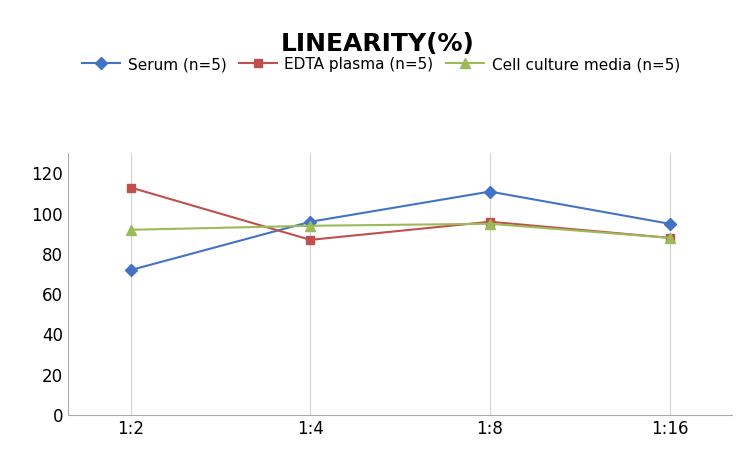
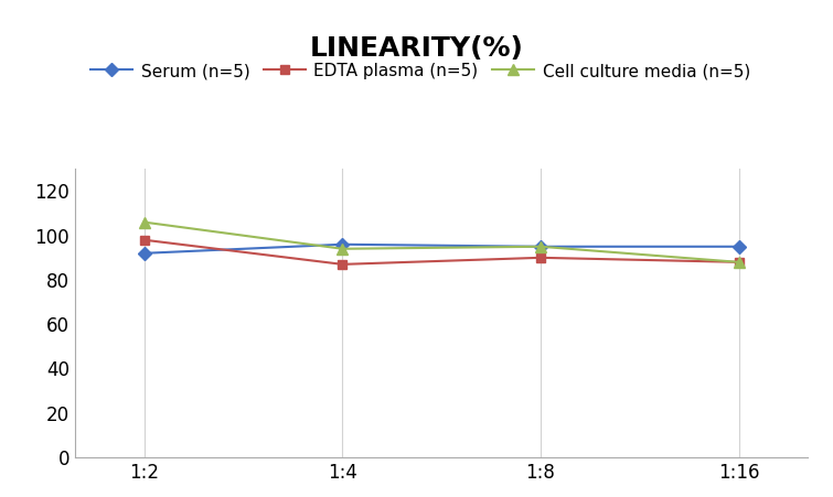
Serum (n=5)/1:2: 72 -> 92
EDTA plasma (n=5)/1:2: 113 -> 98
Cell culture media (n=5)/1:2: 92 -> 106
Serum (n=5)/1:8: 111 -> 95
EDTA plasma (n=5)/1:8: 96 -> 90
